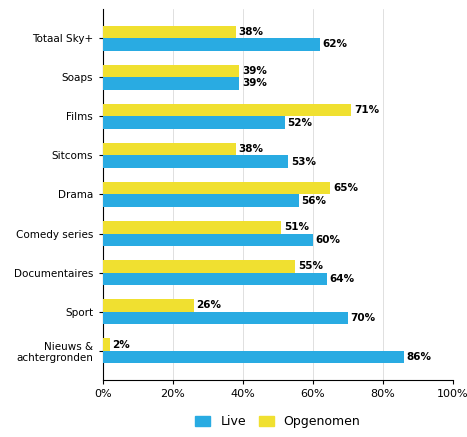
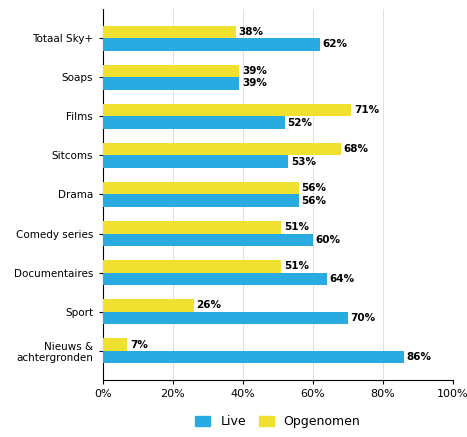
Opgenomen/Sitcoms: 38% -> 68%
Opgenomen/Drama: 65% -> 56%
Opgenomen/Documentaires: 55% -> 51%
Opgenomen/Nieuws & achtergronden: 2% -> 7%
